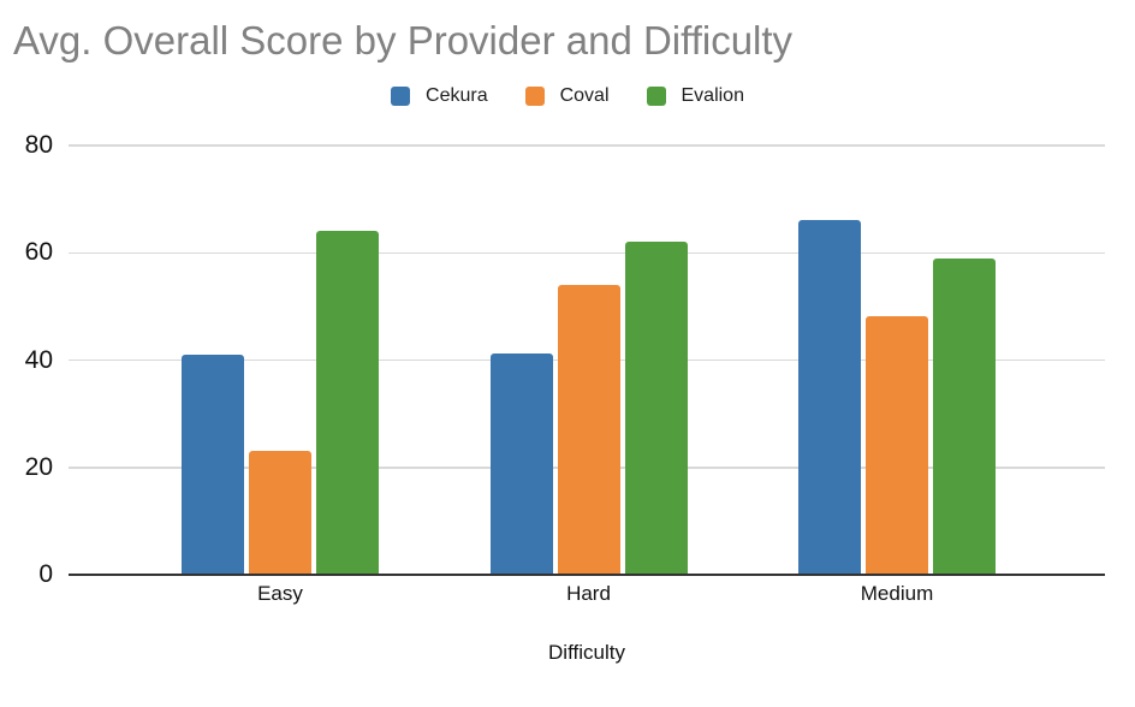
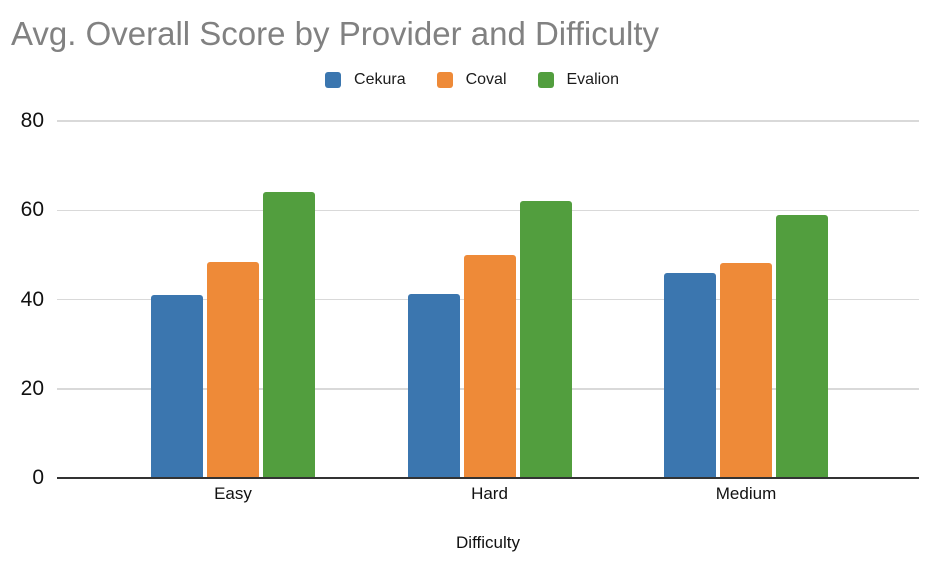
Coval/Easy: 23 -> 48
Coval/Hard: 54 -> 50
Cekura/Medium: 66 -> 46
